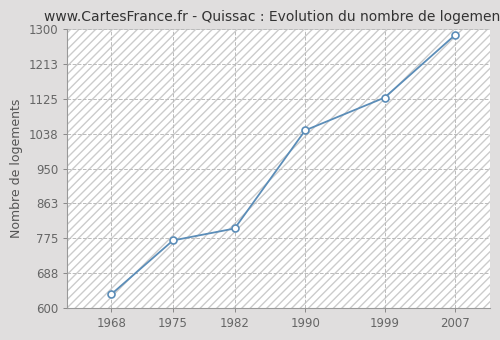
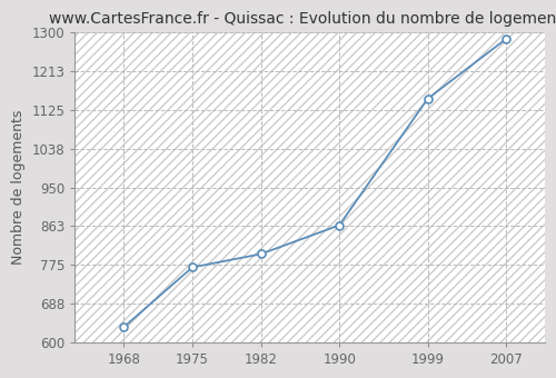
1990: 1046 -> 865
1999: 1128 -> 1150
